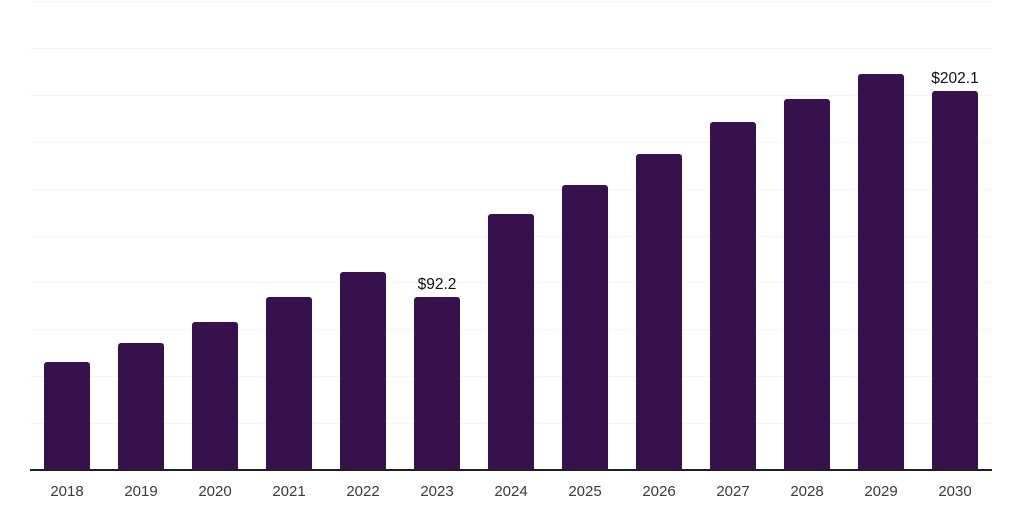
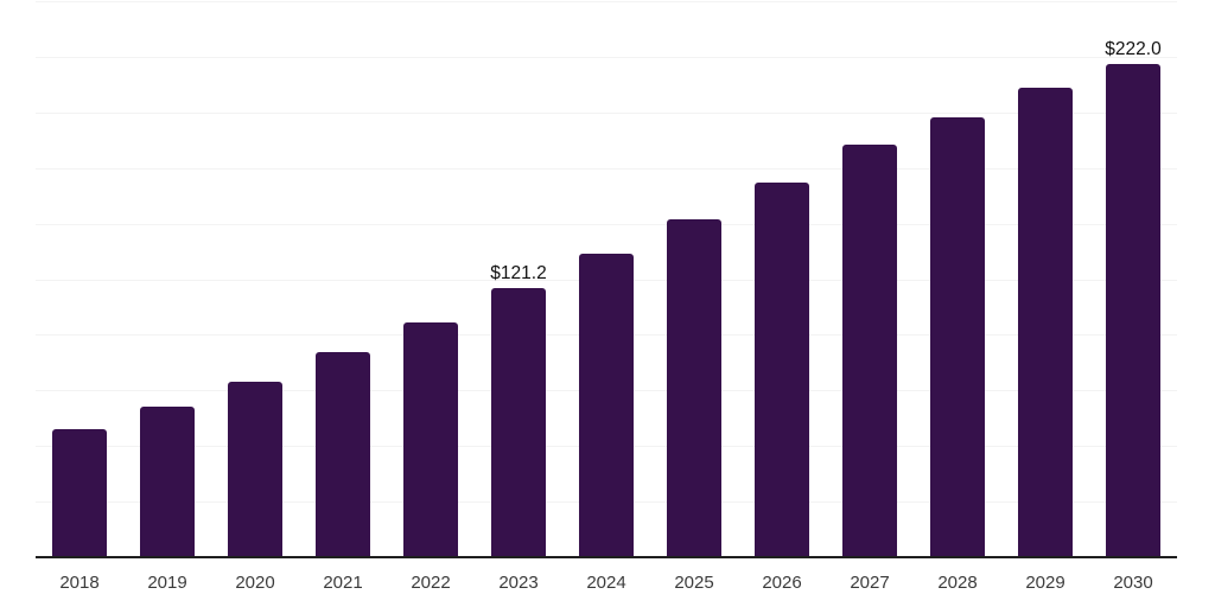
2023: $92.2 -> $121.2
2030: $202.1 -> $222.0
